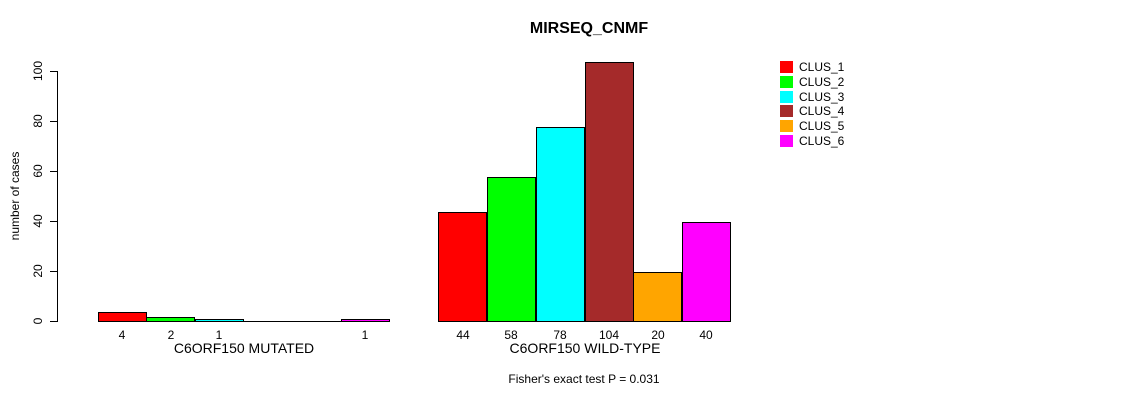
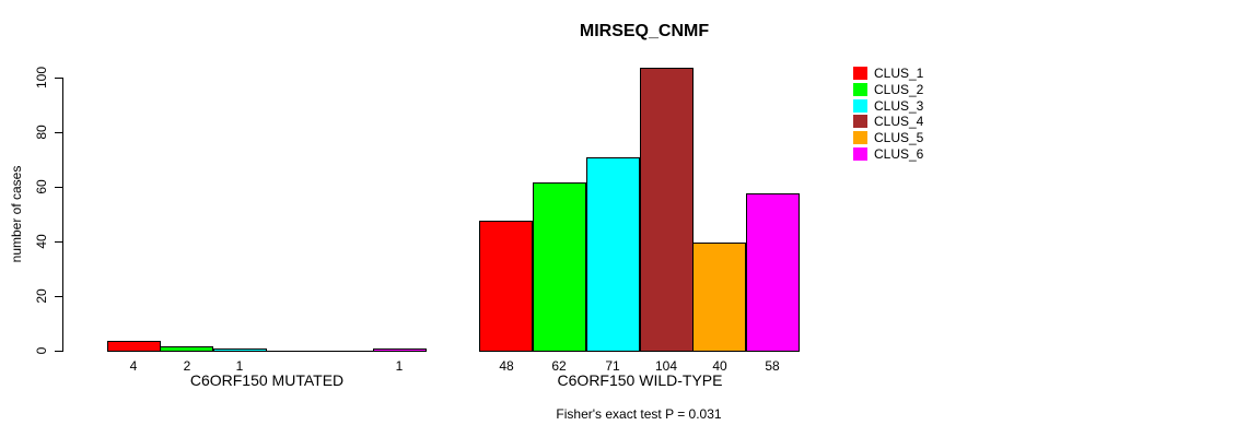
CLUS_1/C6ORF150 WILD-TYPE: 44 -> 48
CLUS_2/C6ORF150 WILD-TYPE: 58 -> 62
CLUS_3/C6ORF150 WILD-TYPE: 78 -> 71
CLUS_5/C6ORF150 WILD-TYPE: 20 -> 40
CLUS_6/C6ORF150 WILD-TYPE: 40 -> 58
